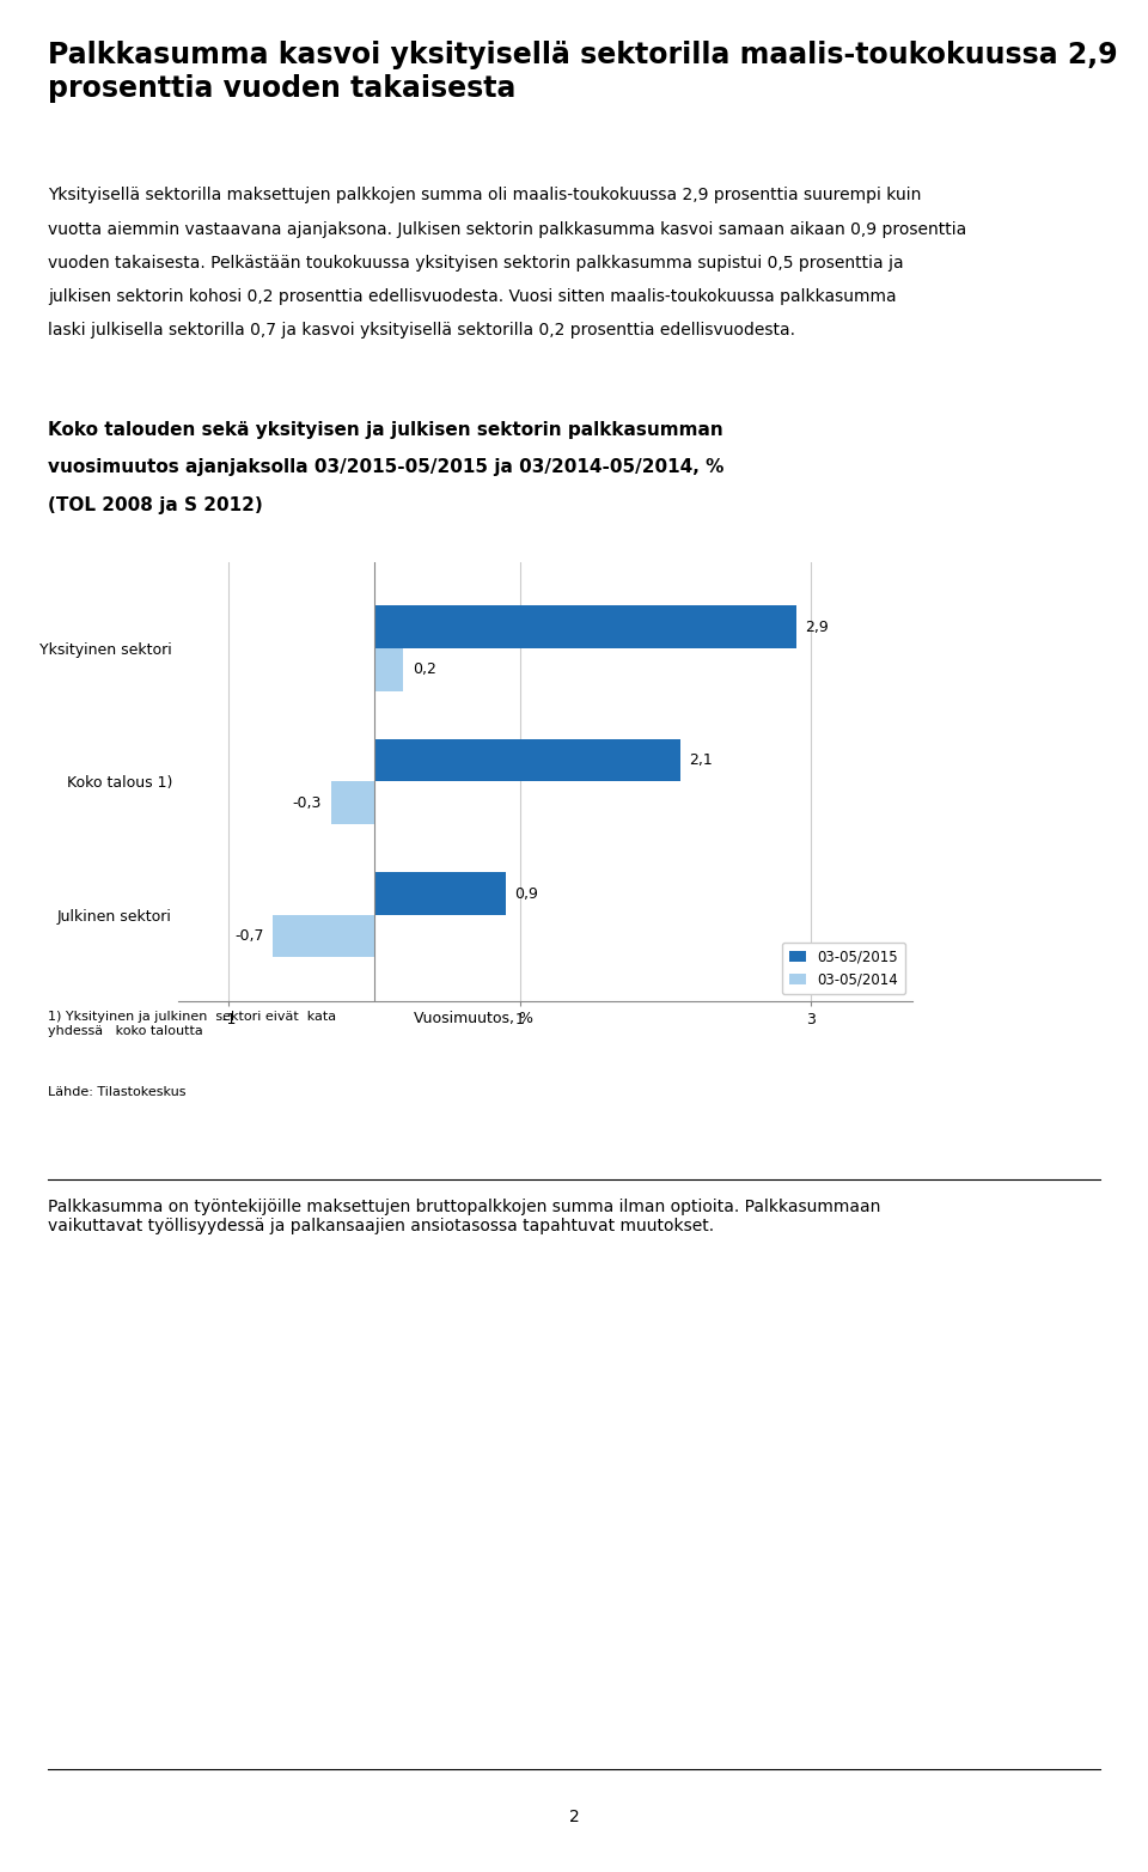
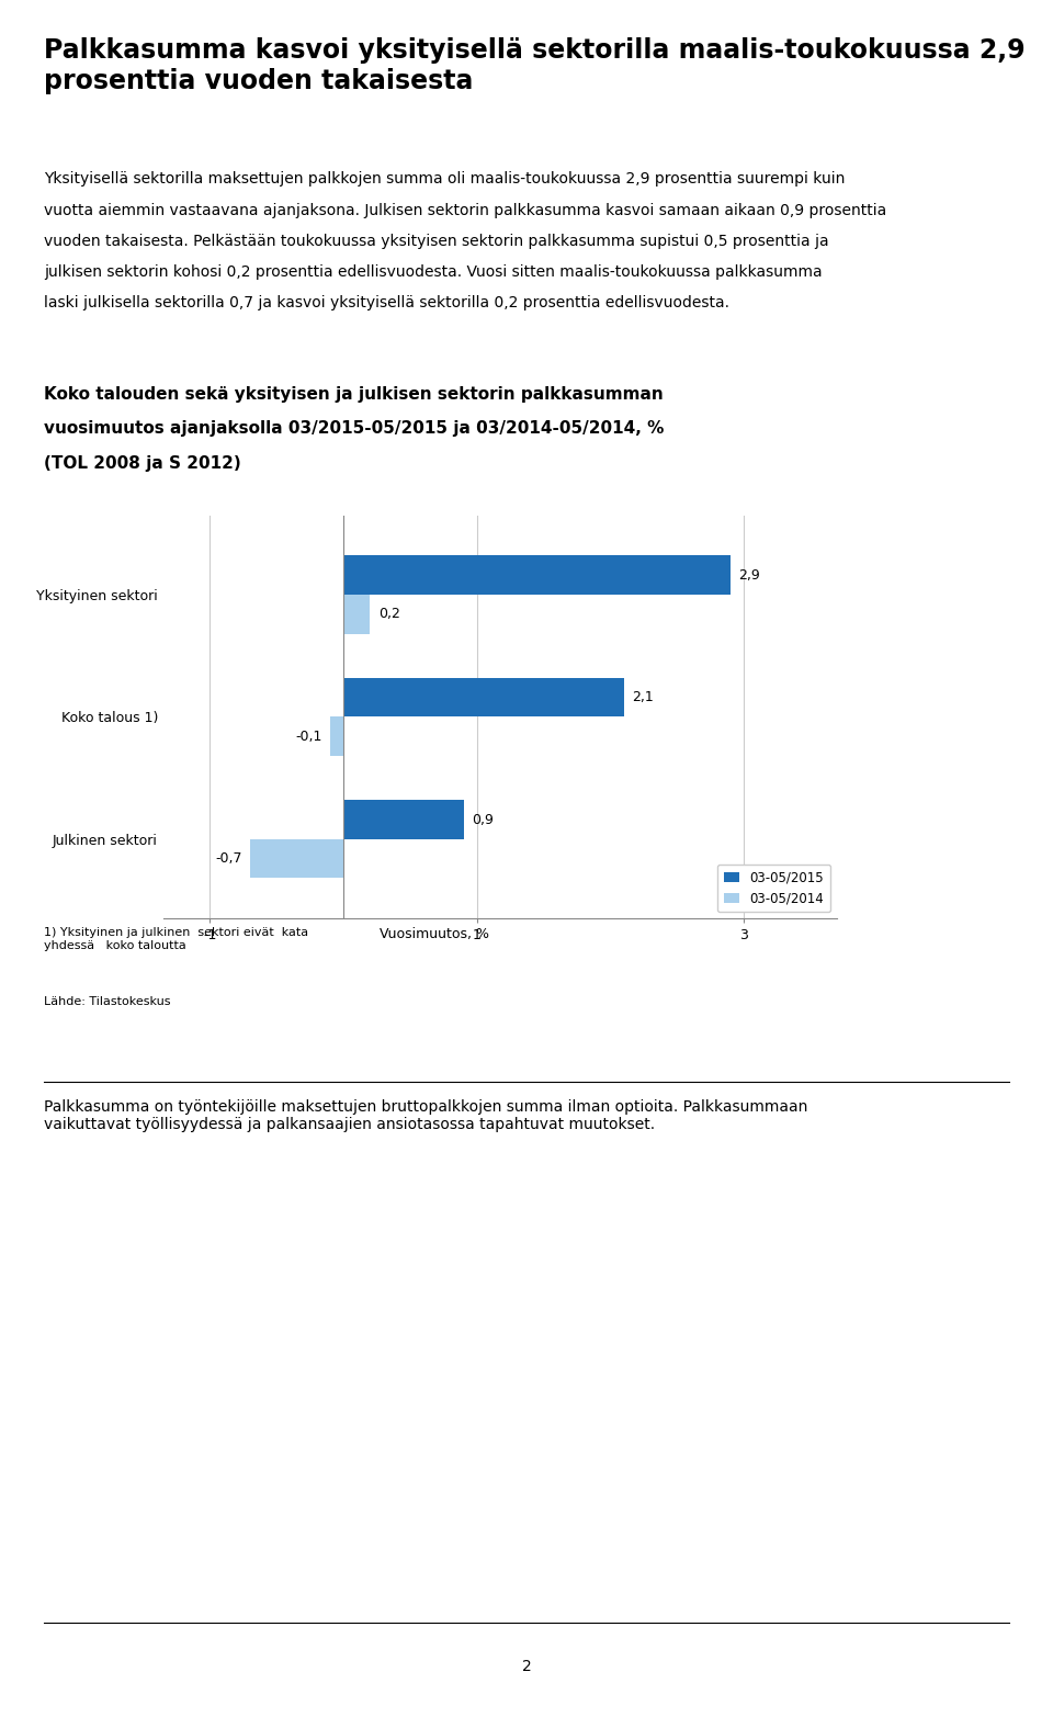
03-05/2014/Koko talous 1): -0,3 -> -0,1
